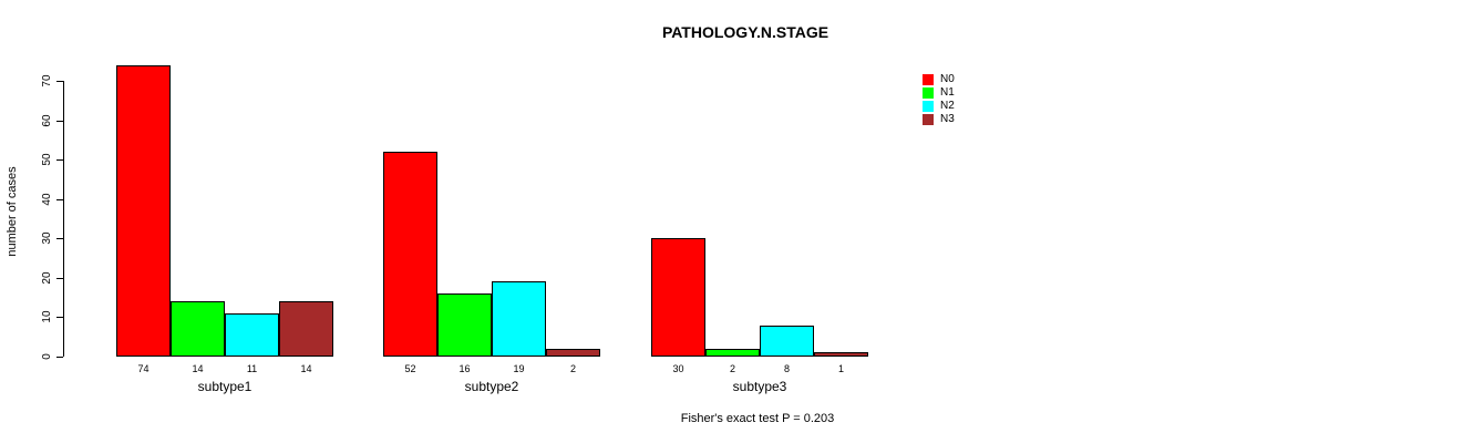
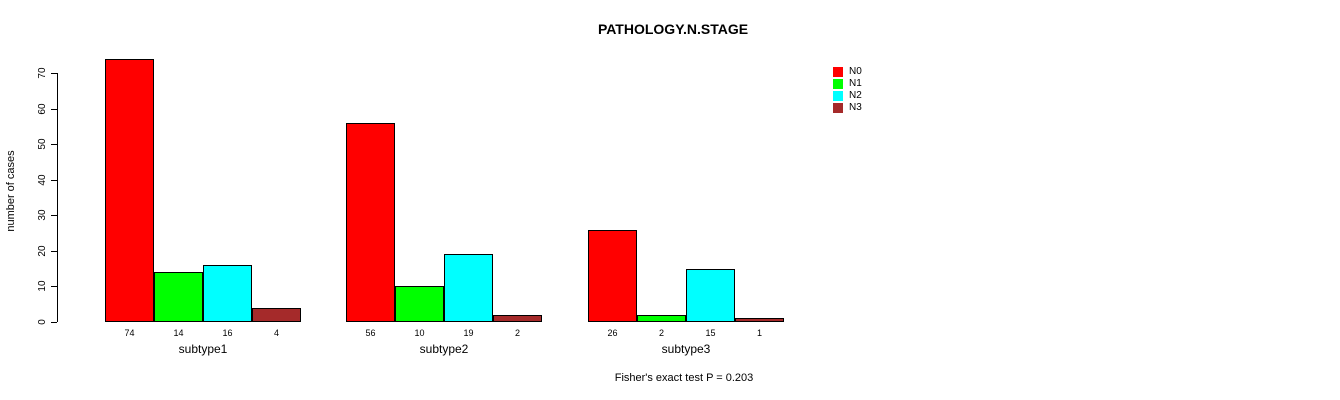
N2/subtype1: 11 -> 16
N3/subtype1: 14 -> 4
N0/subtype2: 52 -> 56
N1/subtype2: 16 -> 10
N0/subtype3: 30 -> 26
N2/subtype3: 8 -> 15
